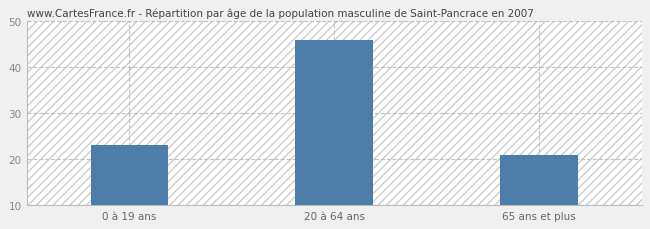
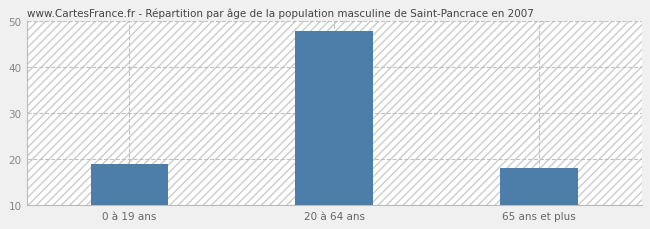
0 à 19 ans: 23 -> 19
20 à 64 ans: 46 -> 48
65 ans et plus: 21 -> 18
